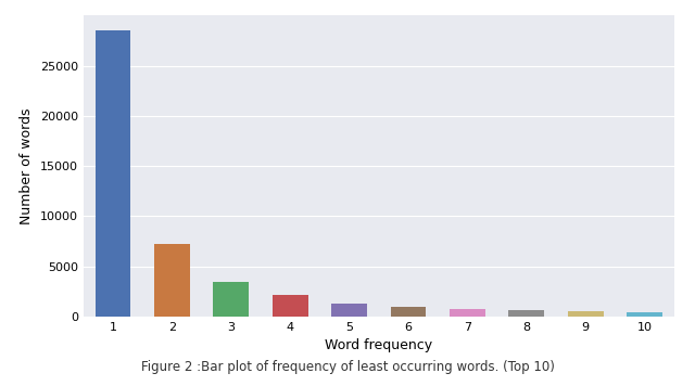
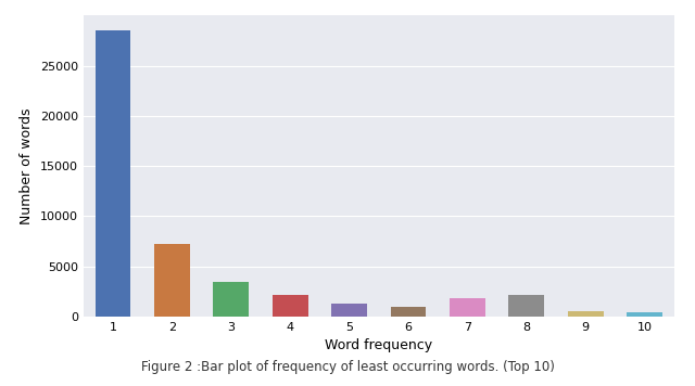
7: 800 -> 1800
8: 600 -> 2200
